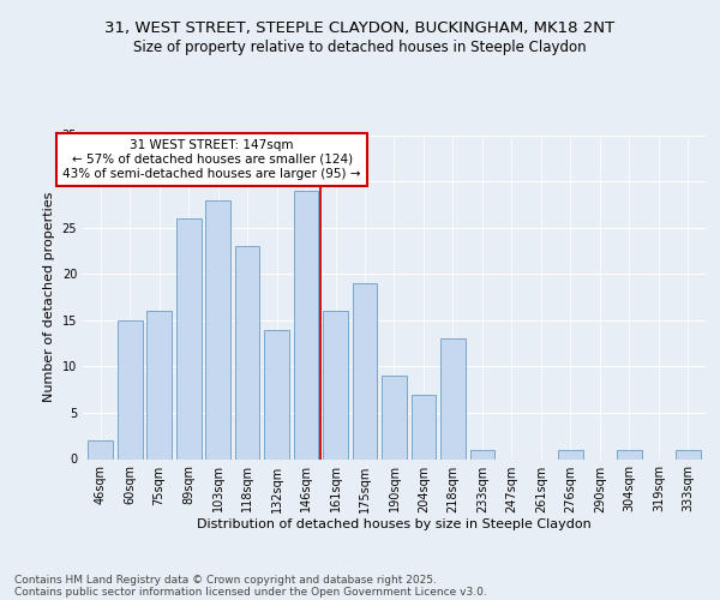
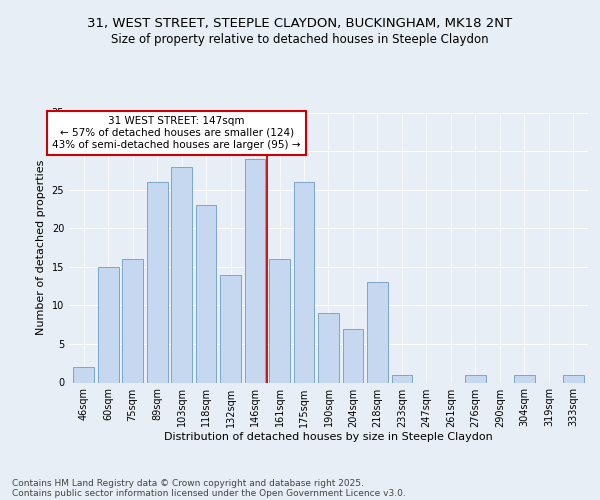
175sqm: 19 -> 26
